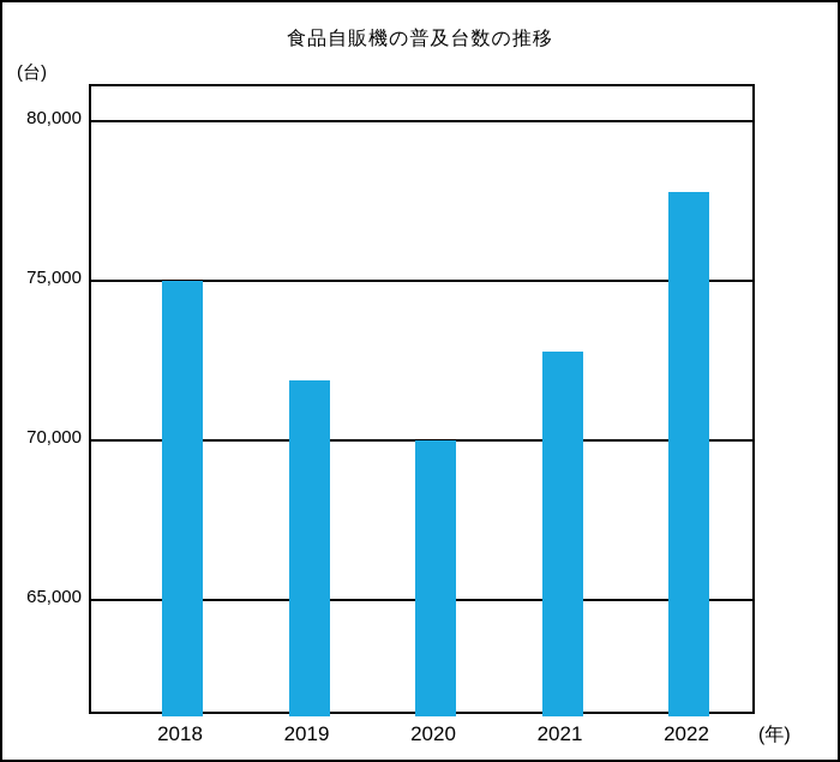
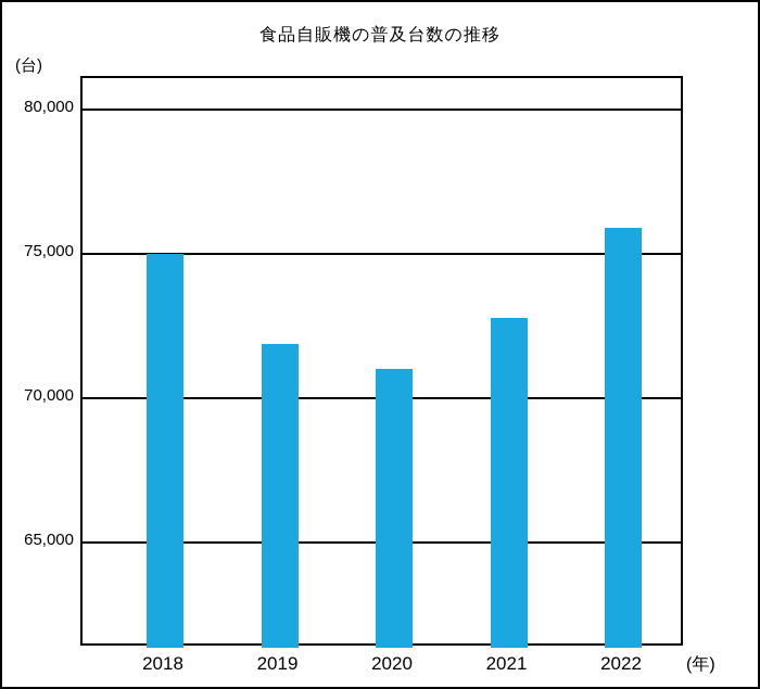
2020: 70000 -> 71000
2022: 77800 -> 75900
